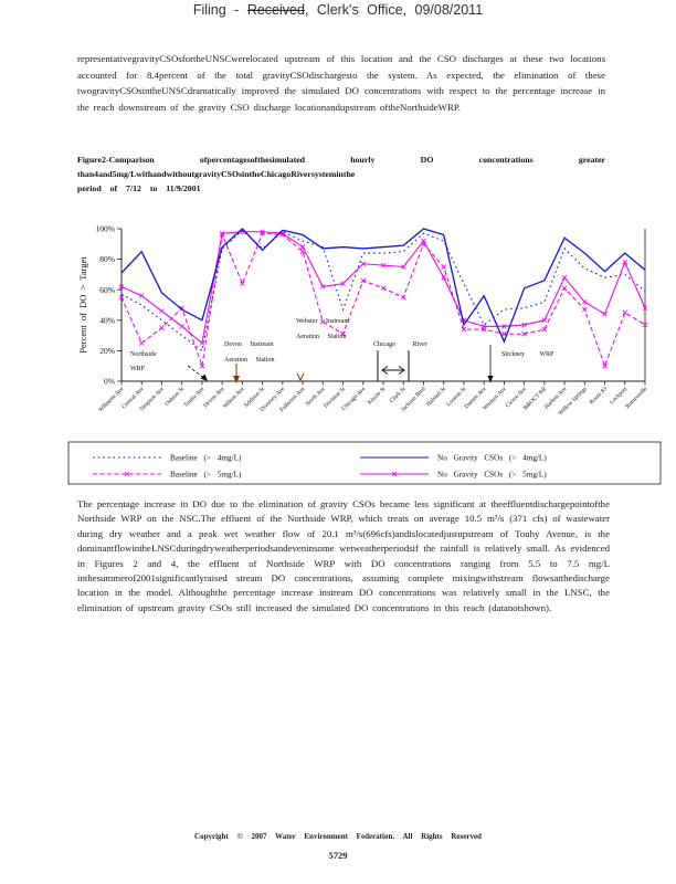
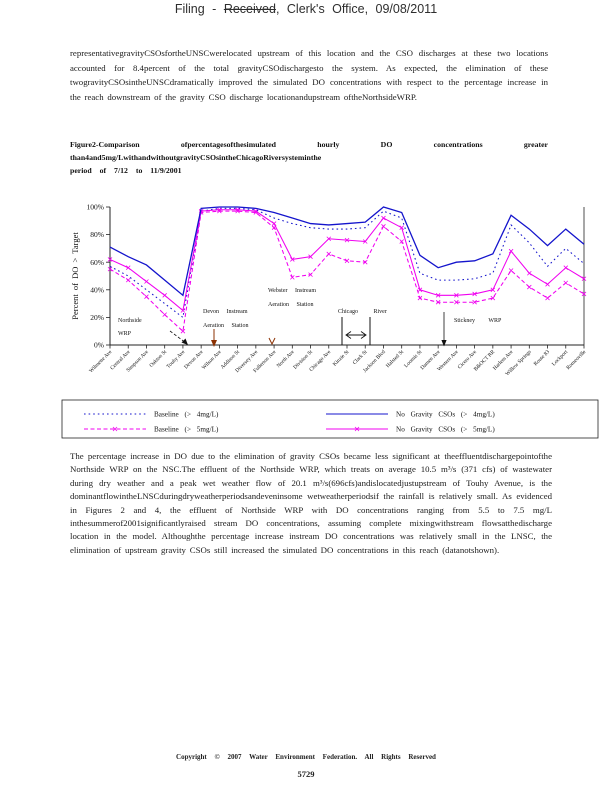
Baseline (> 5mg/L)/Central Ave: 25% -> 47%
No Gravity CSOs (> 4mg/L)/Central Ave: 85% -> 64%
Baseline (> 5mg/L)/Oakton St: 48% -> 22%
No Gravity CSOs (> 4mg/L)/Touhy Ave: 40% -> 36%
Baseline (> 4mg/L)/Devon Ave: 87% -> 97%
No Gravity CSOs (> 4mg/L)/Devon Ave: 88% -> 99%
Baseline (> 5mg/L)/Wilson Ave: 64% -> 97%
Baseline (> 4mg/L)/Addison St: 87% -> 99%
No Gravity CSOs (> 4mg/L)/Addison St: 86% -> 100%
Baseline (> 5mg/L)/North Ave: 39% -> 49%
No Gravity CSOs (> 4mg/L)/North Ave: 87% -> 92%
Baseline (> 4mg/L)/Division St: 47% -> 85%
Baseline (> 5mg/L)/Division St: 31% -> 51%
Baseline (> 5mg/L)/Clark St: 55% -> 60%
Baseline (> 5mg/L)/Jackson Blvd: 90% -> 86%
No Gravity CSOs (> 5mg/L)/Halsted St: 68% -> 85%
Baseline (> 4mg/L)/Loomis St: 64% -> 52%
No Gravity CSOs (> 4mg/L)/Loomis St: 37% -> 65%
Baseline (> 4mg/L)/Damen Ave: 37% -> 47%
Baseline (> 5mg/L)/Damen Ave: 34% -> 31%
No Gravity CSOs (> 4mg/L)/Western Ave: 26% -> 60%
Baseline (> 5mg/L)/Harlem Ave: 61% -> 54%
Baseline (> 5mg/L)/Willow Springs: 47% -> 42%
Baseline (> 4mg/L)/Route 83: 68% -> 57%
Baseline (> 5mg/L)/Route 83: 10% -> 34%
No Gravity CSOs (> 5mg/L)/Lockport: 78% -> 56%
